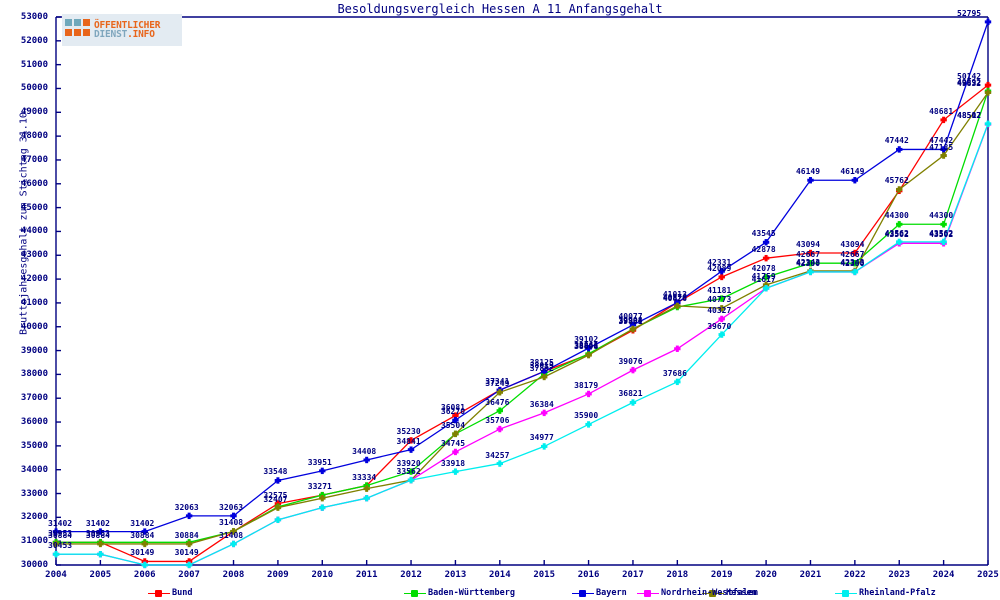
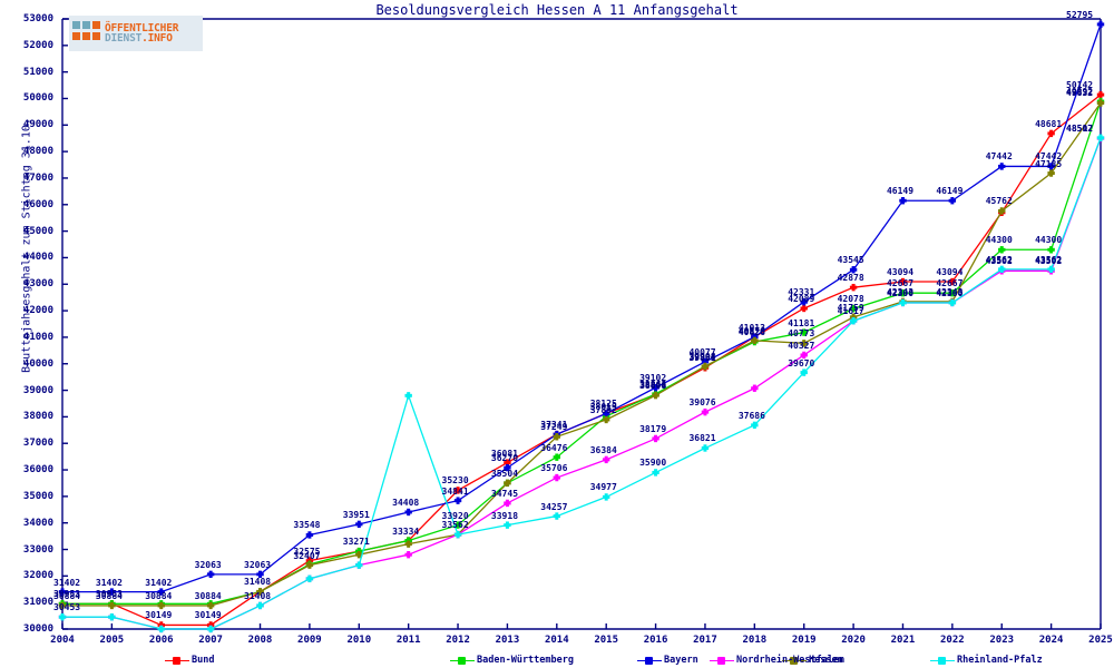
Rheinland-Pfalz/2011: 32800 -> 38800
